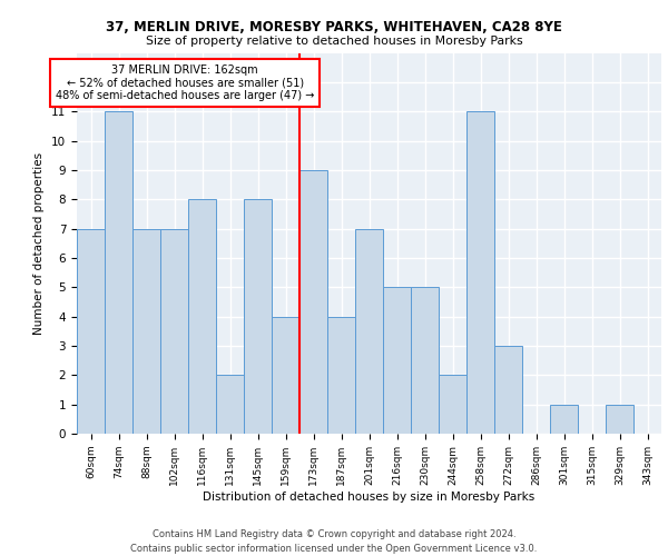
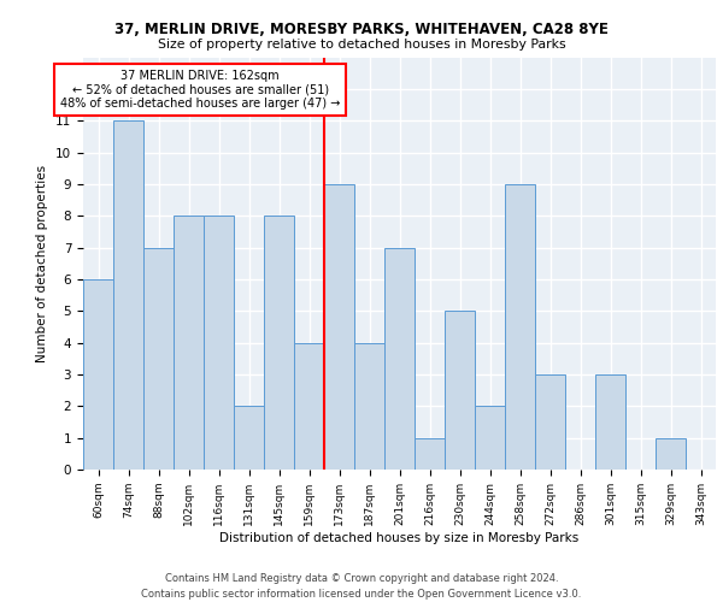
60sqm: 7 -> 6
102sqm: 7 -> 8
216sqm: 5 -> 1
258sqm: 11 -> 9
301sqm: 1 -> 3
